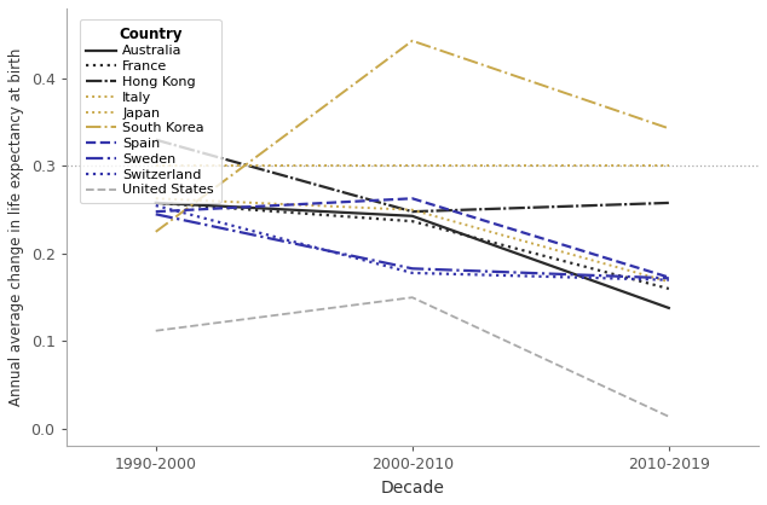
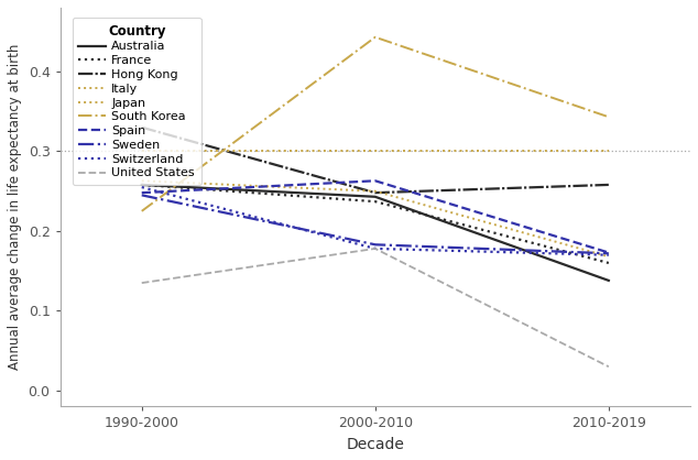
United States/1990-2000: 0.112 -> 0.135
United States/2000-2010: 0.150 -> 0.178
United States/2010-2019: 0.014 -> 0.030
